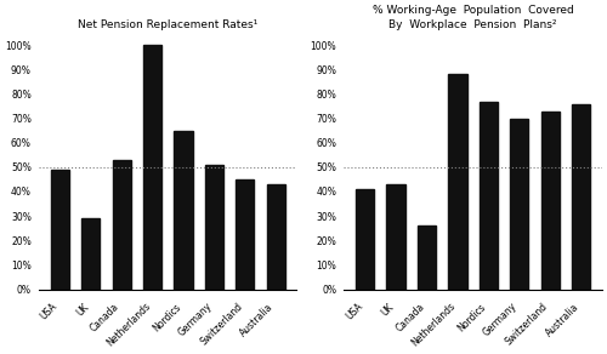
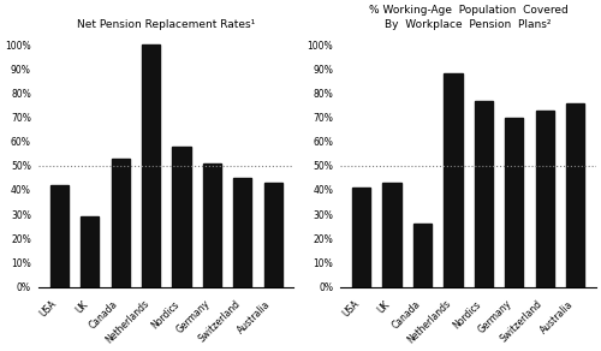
Net Pension Replacement Rates¹/USA: 49% -> 42%
Net Pension Replacement Rates¹/Nordics: 65% -> 58%
